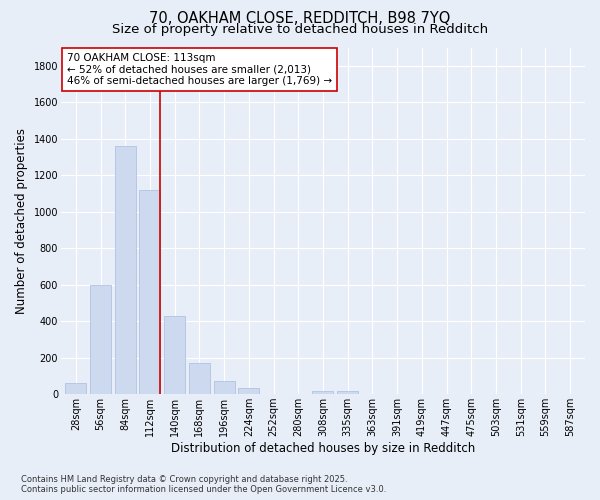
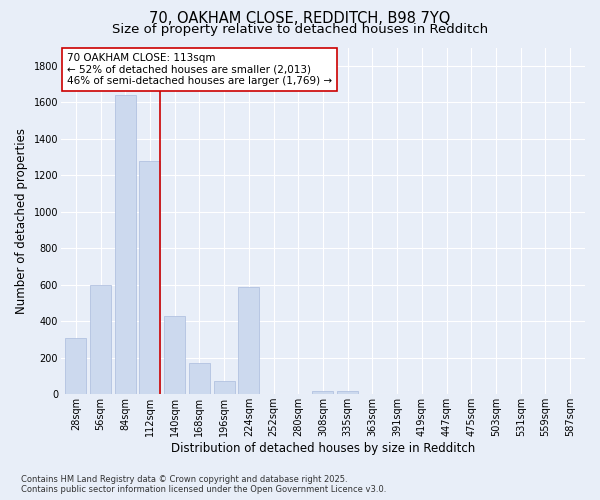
28sqm: 60 -> 310
84sqm: 1360 -> 1640
112sqm: 1120 -> 1280
224sqm: 40 -> 590
